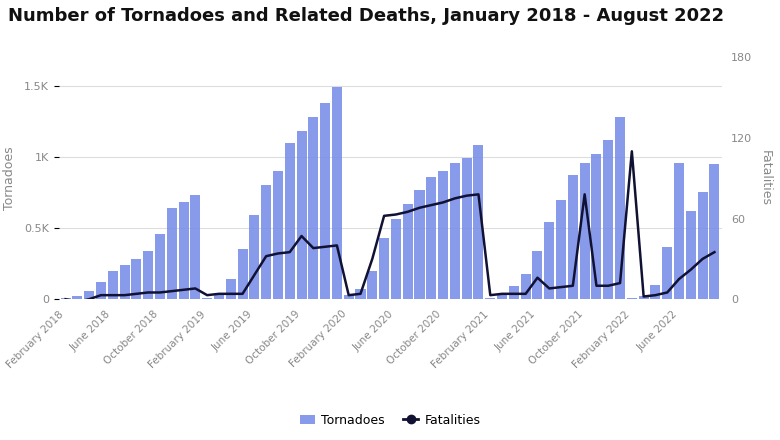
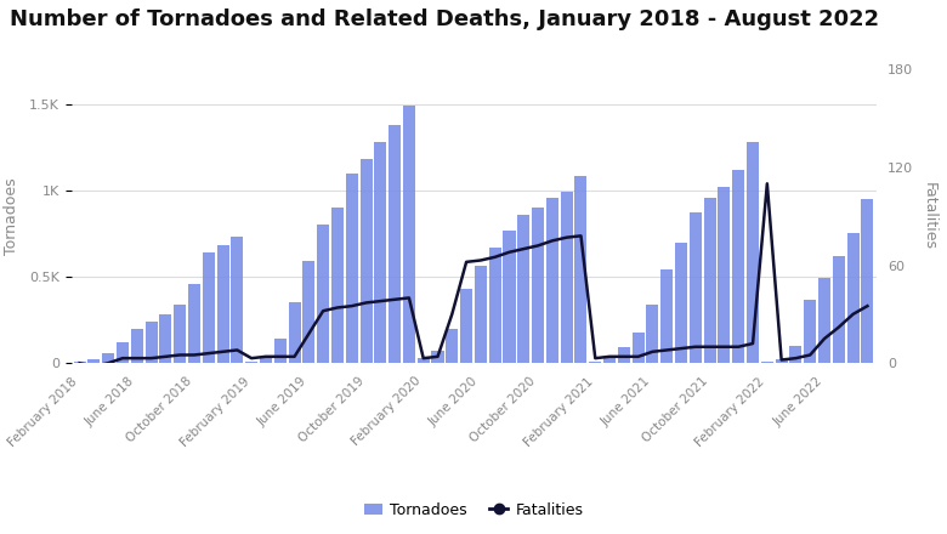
Fatalities/October 2019: 47 -> 37
Fatalities/June 2021: 16 -> 7
Fatalities/October 2021: 78 -> 10
Tornadoes/June 2022: 0.96K -> 0.49K
